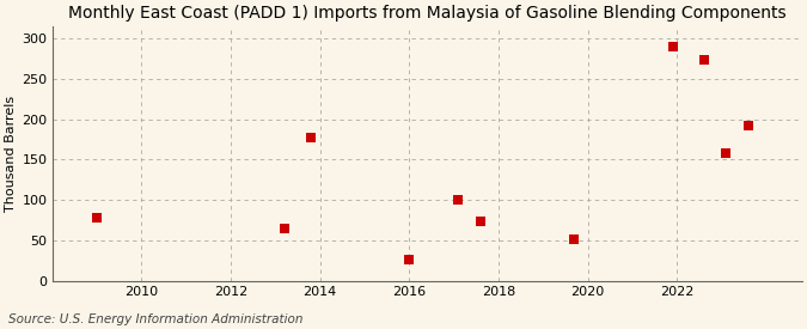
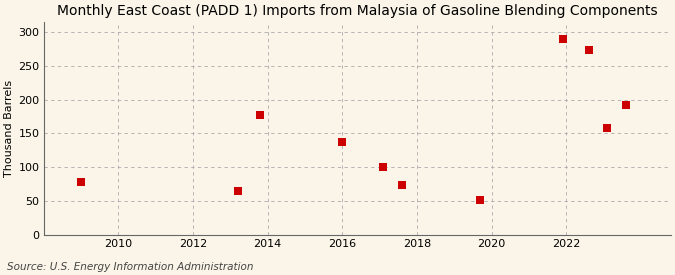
2016: 26 -> 138
